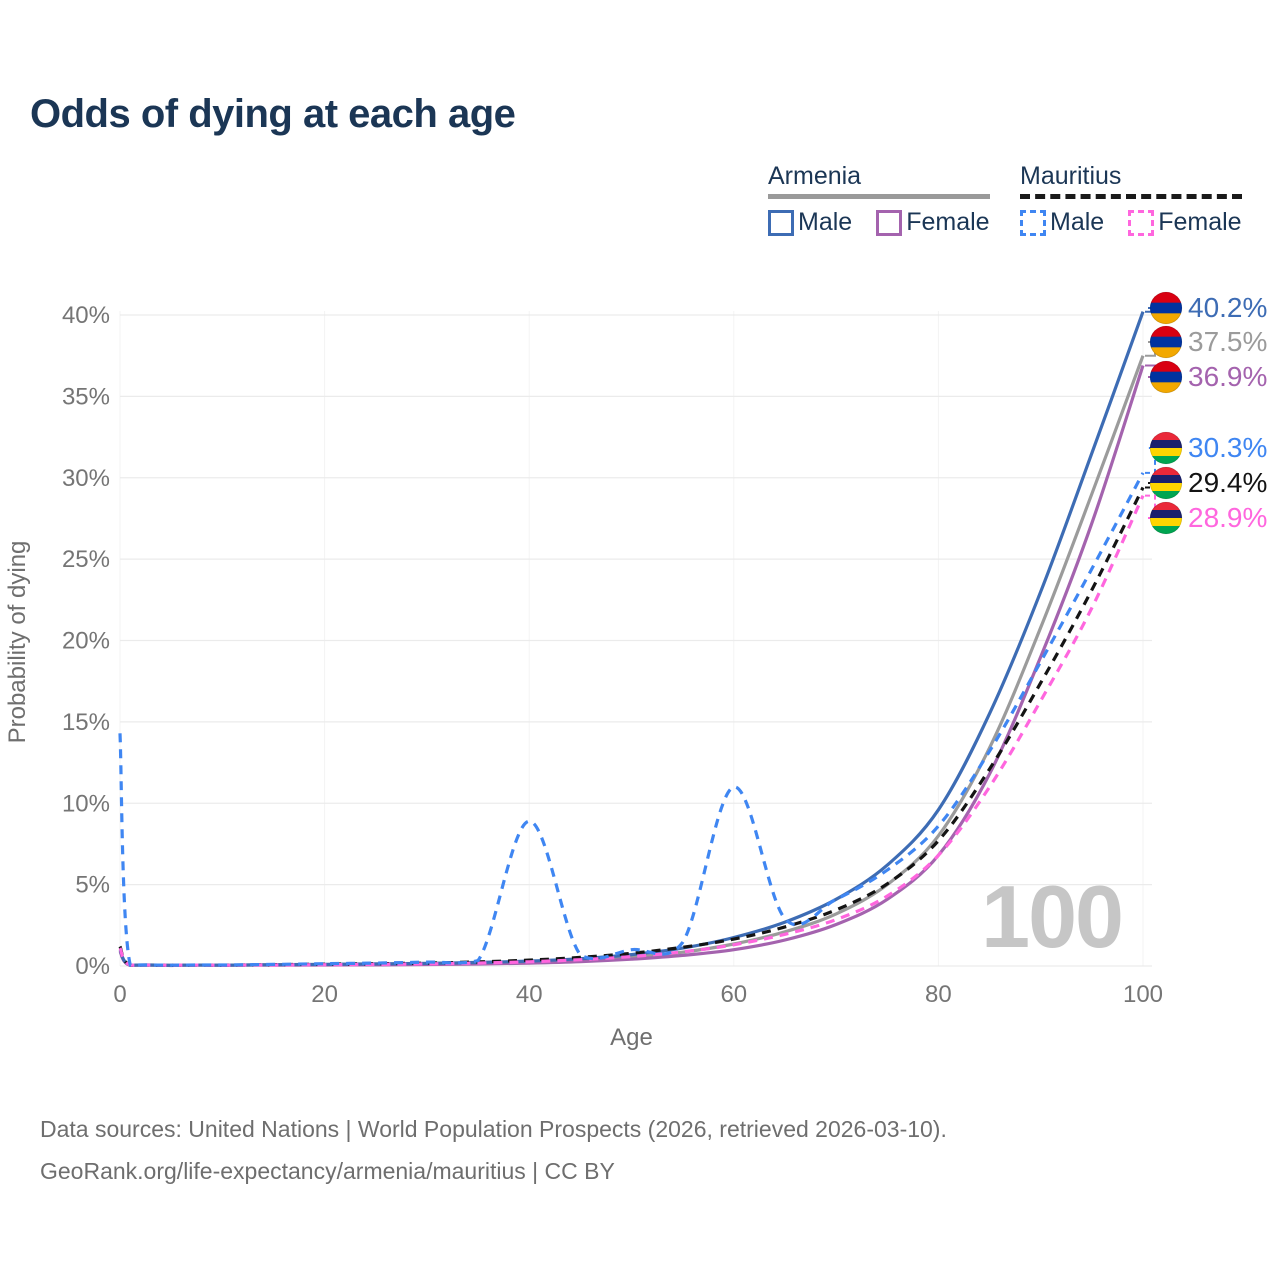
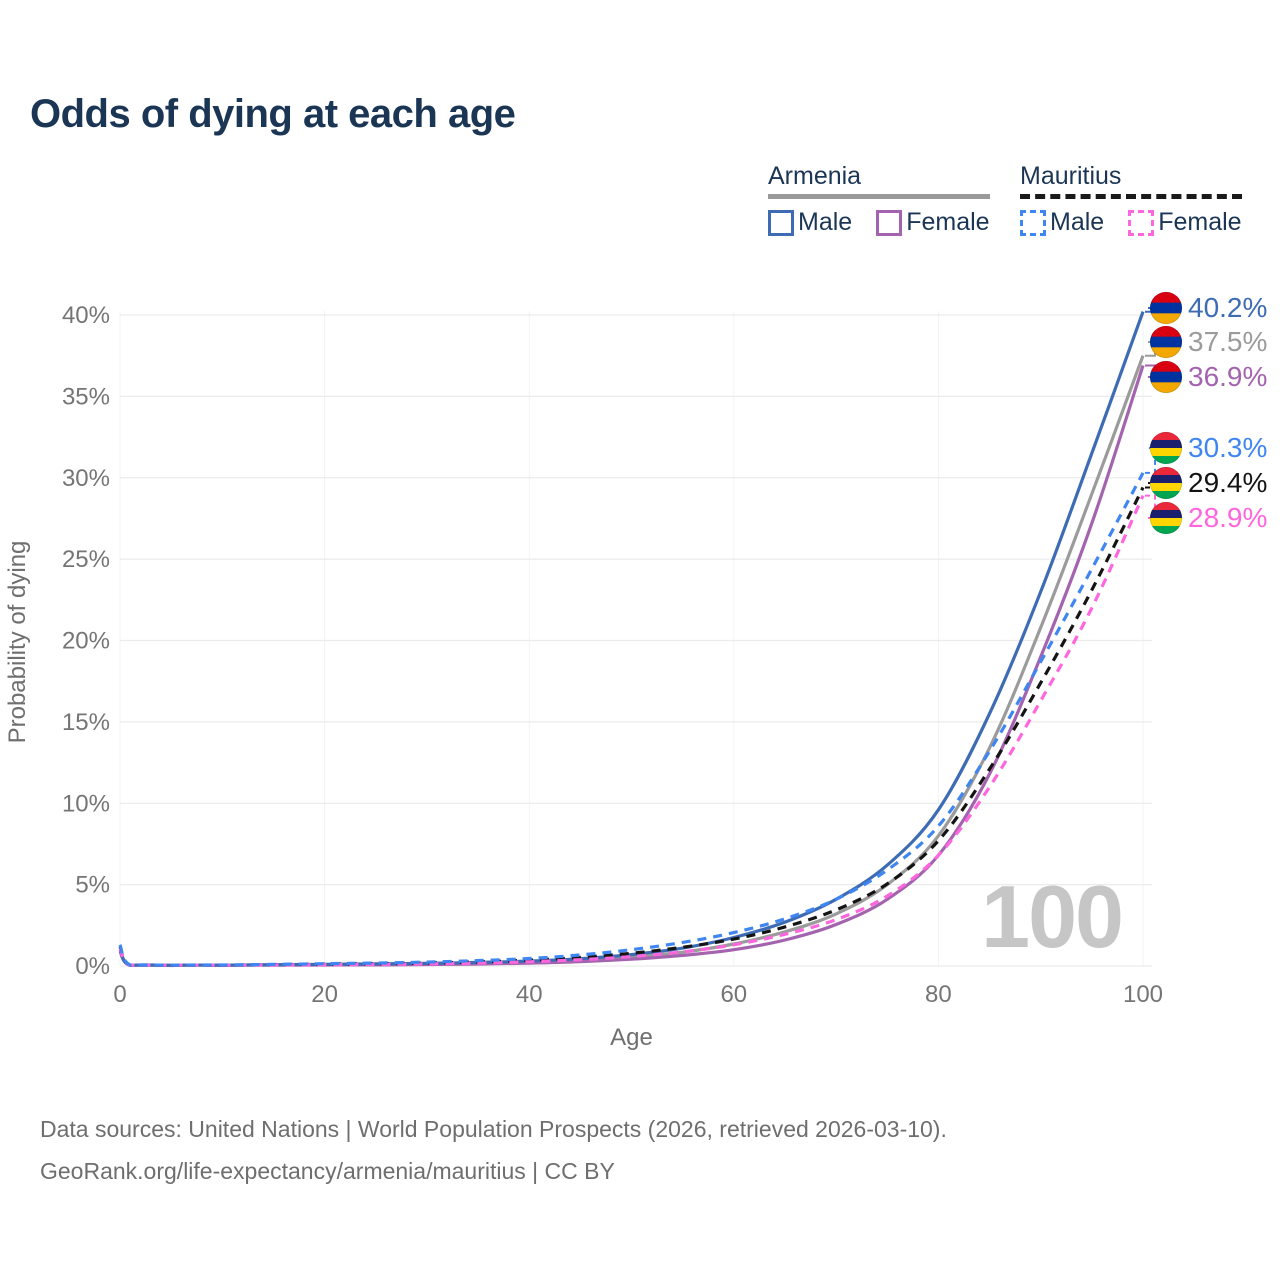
Mauritius Male/0: 14.3% -> 1.3%
Mauritius Male/40: 8.9% -> 0.5%
Mauritius Male/60: 11.0% -> 2.0%
